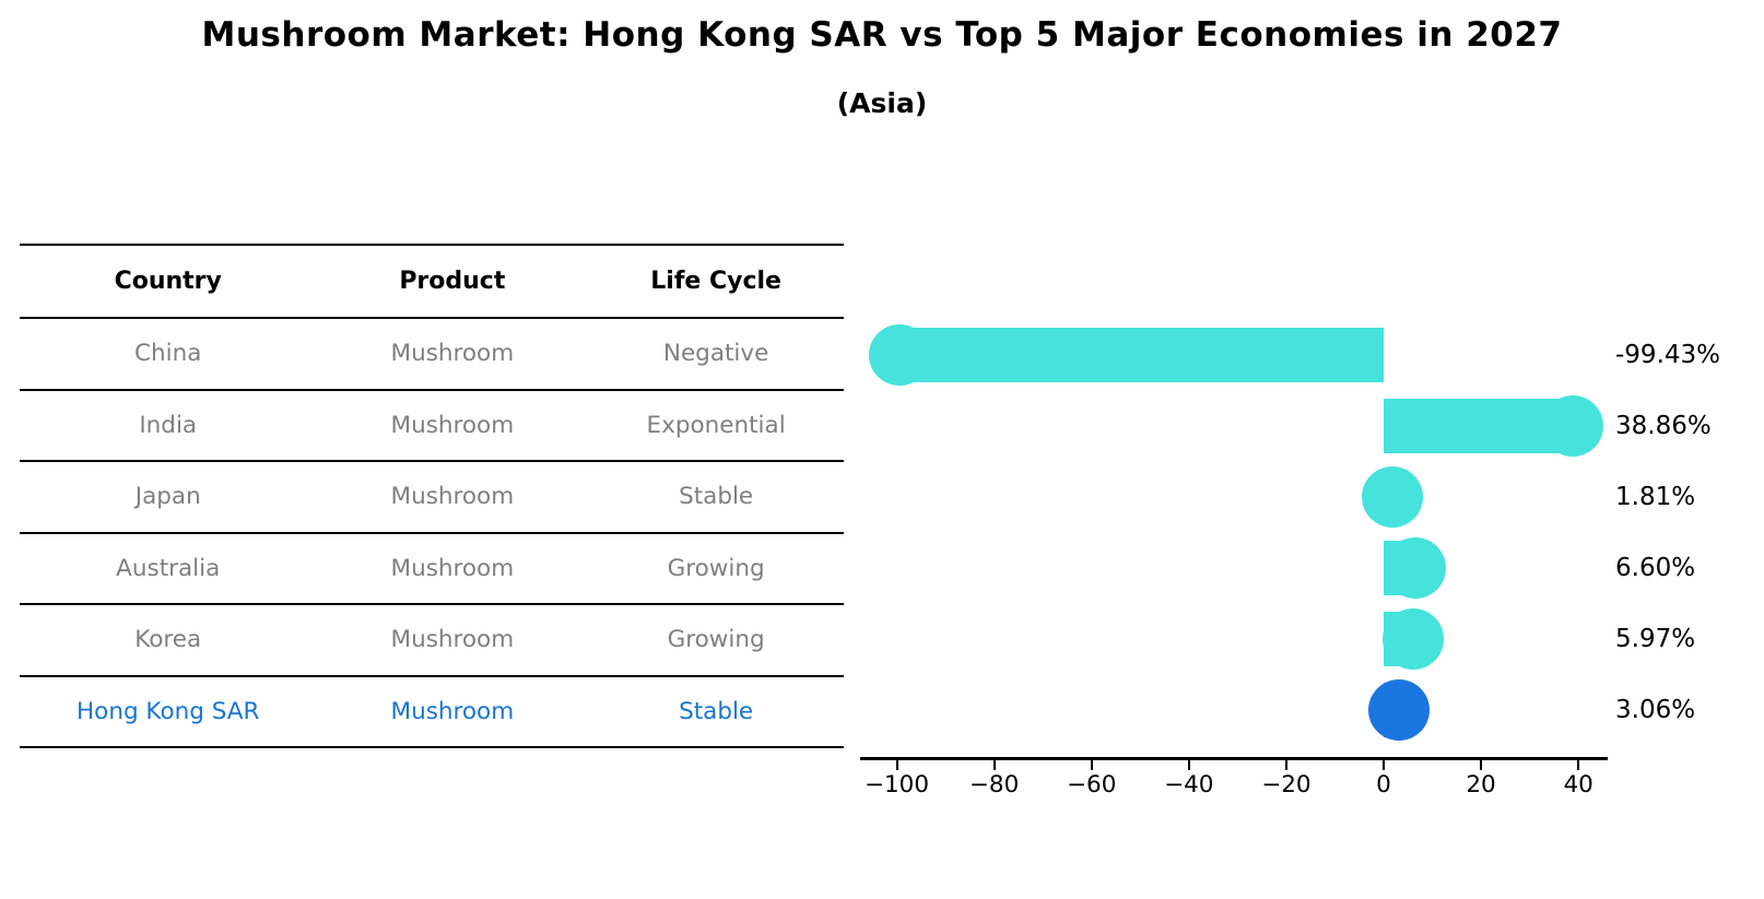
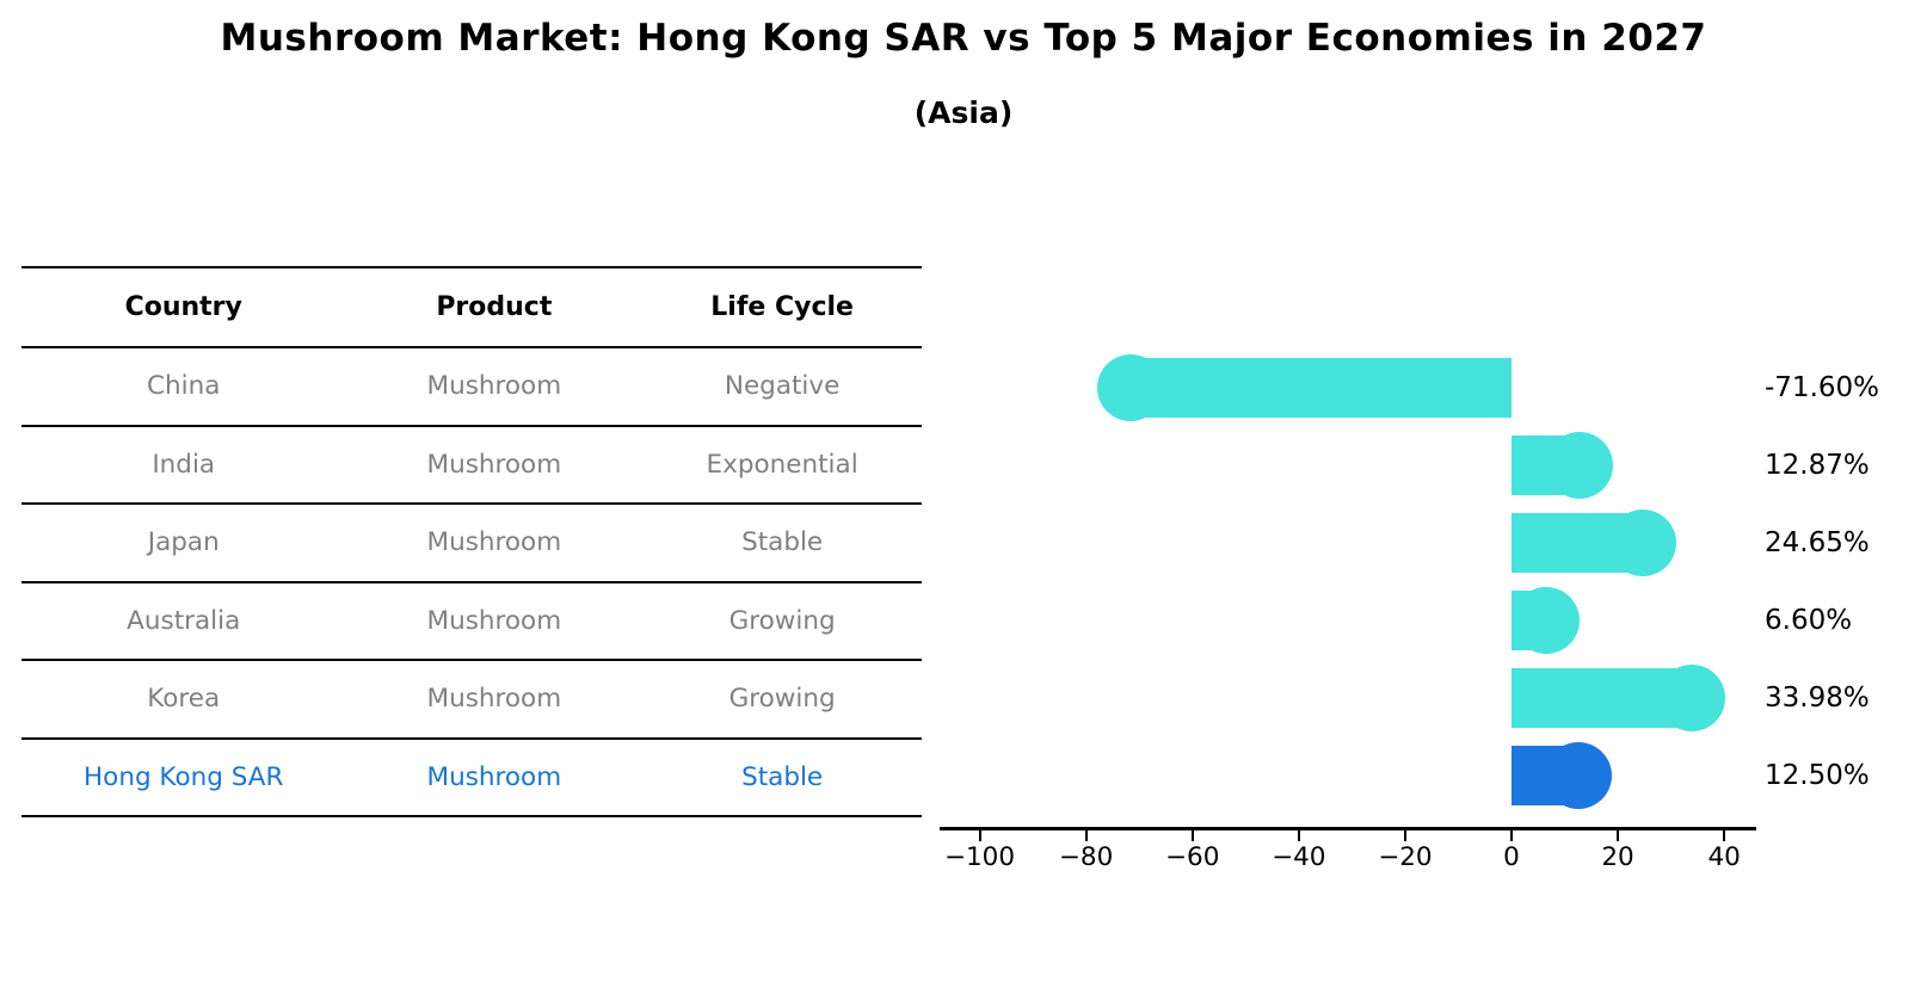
China: -99.43% -> -71.60%
India: 38.86% -> 12.87%
Japan: 1.81% -> 24.65%
Korea: 5.97% -> 33.98%
Hong Kong SAR: 3.06% -> 12.50%
